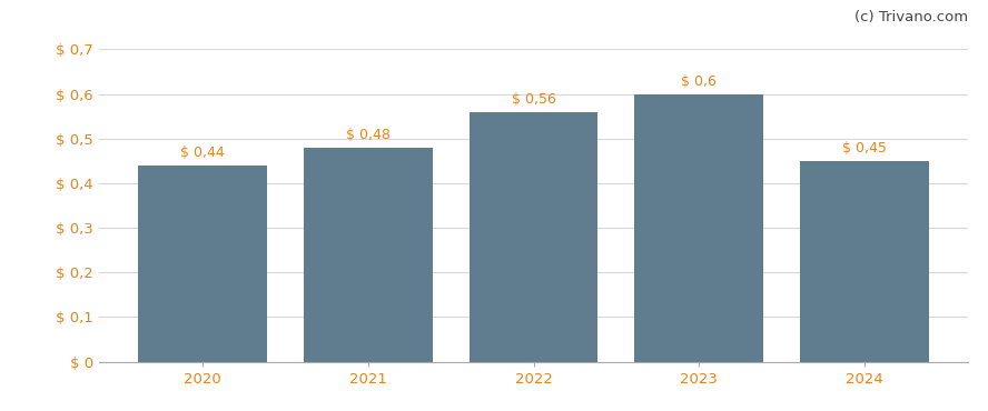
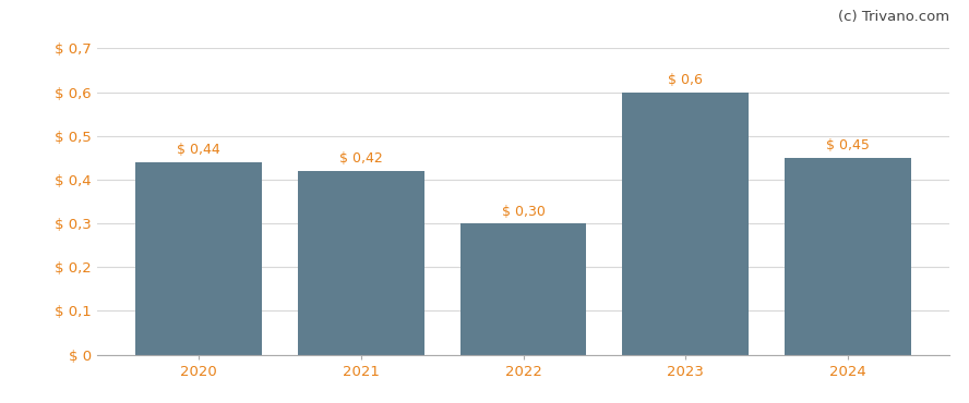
2021: 0,48 -> 0,42
2022: 0,56 -> 0,30
